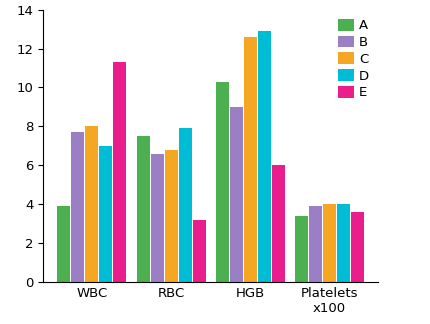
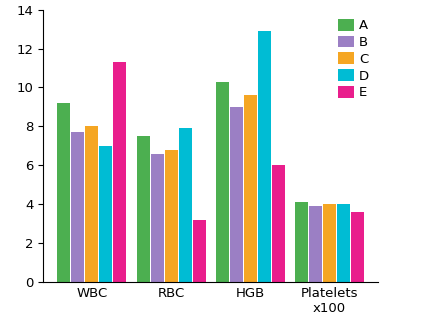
A/WBC: 3.9 -> 9.2
C/HGB: 12.6 -> 9.6
A/Platelets x100: 3.4 -> 4.1
